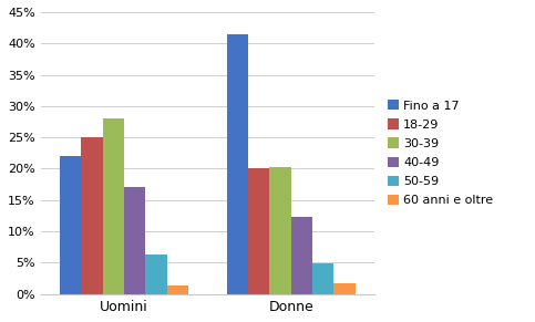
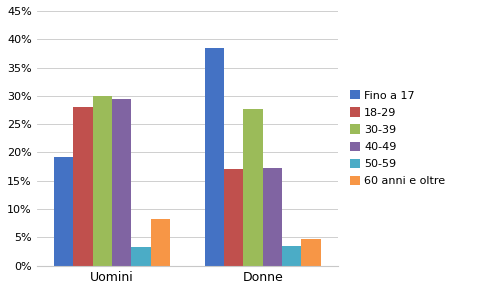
Fino a 17/Uomini: 22.0% -> 19.2%
18-29/Uomini: 25% -> 28%
30-39/Uomini: 28.0% -> 30.0%
40-49/Uomini: 17.0% -> 29.4%
50-59/Uomini: 6.3% -> 3.2%
60 anni e oltre/Uomini: 1.3% -> 8.2%
Fino a 17/Donne: 41.5% -> 38.4%
18-29/Donne: 20% -> 17%
30-39/Donne: 20.2% -> 27.6%
40-49/Donne: 12.3% -> 17.2%
50-59/Donne: 4.8% -> 3.4%
60 anni e oltre/Donne: 1.6% -> 4.6%
